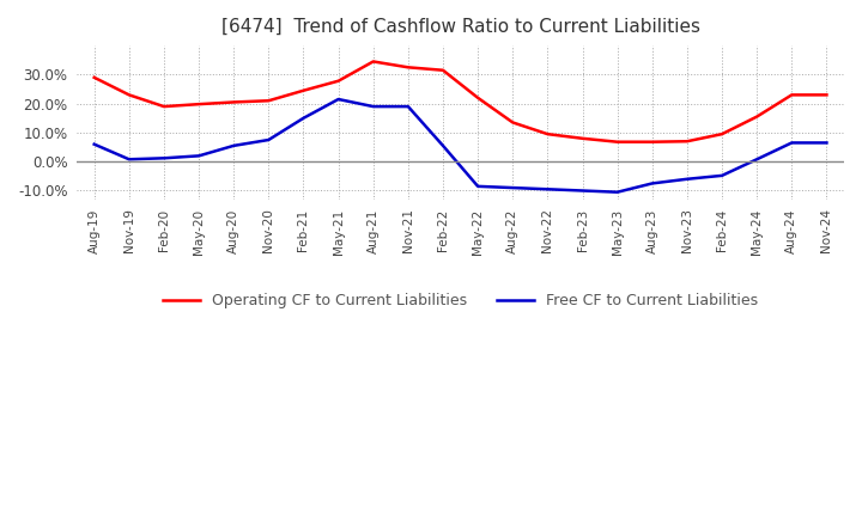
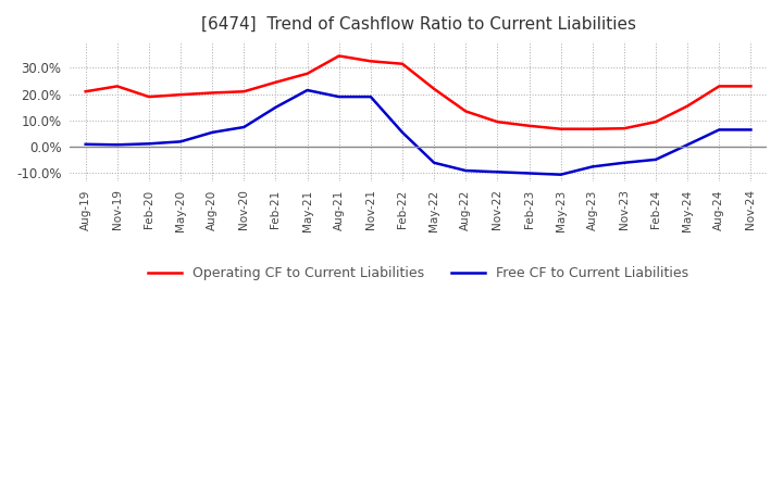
Operating CF to Current Liabilities/Aug-19: 29.0% -> 21.0%
Free CF to Current Liabilities/Aug-19: 6.0% -> 1.0%
Free CF to Current Liabilities/May-22: -8.5% -> -6.0%
